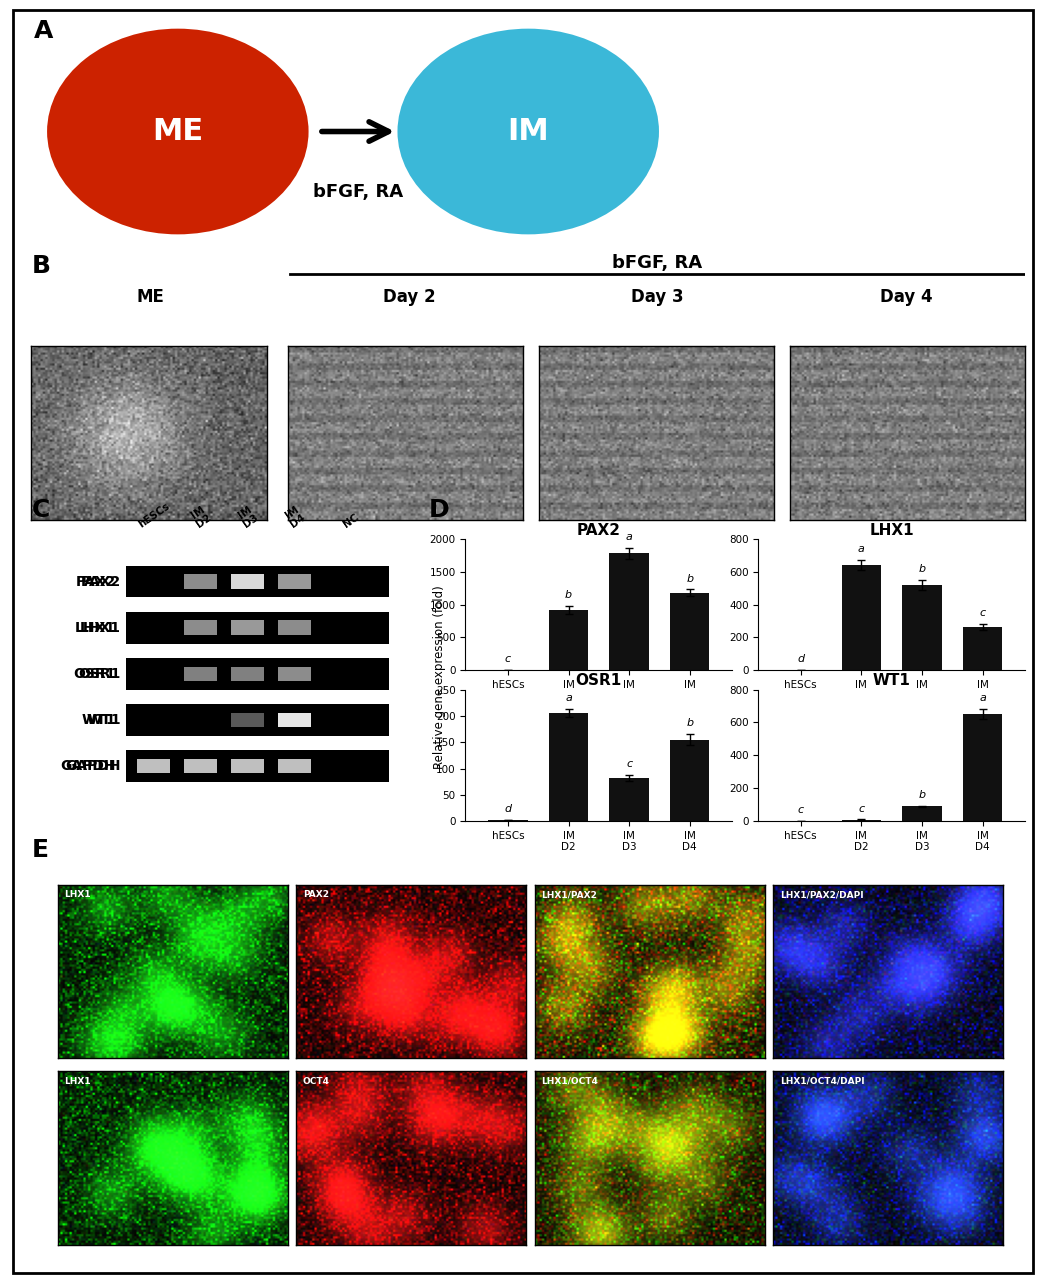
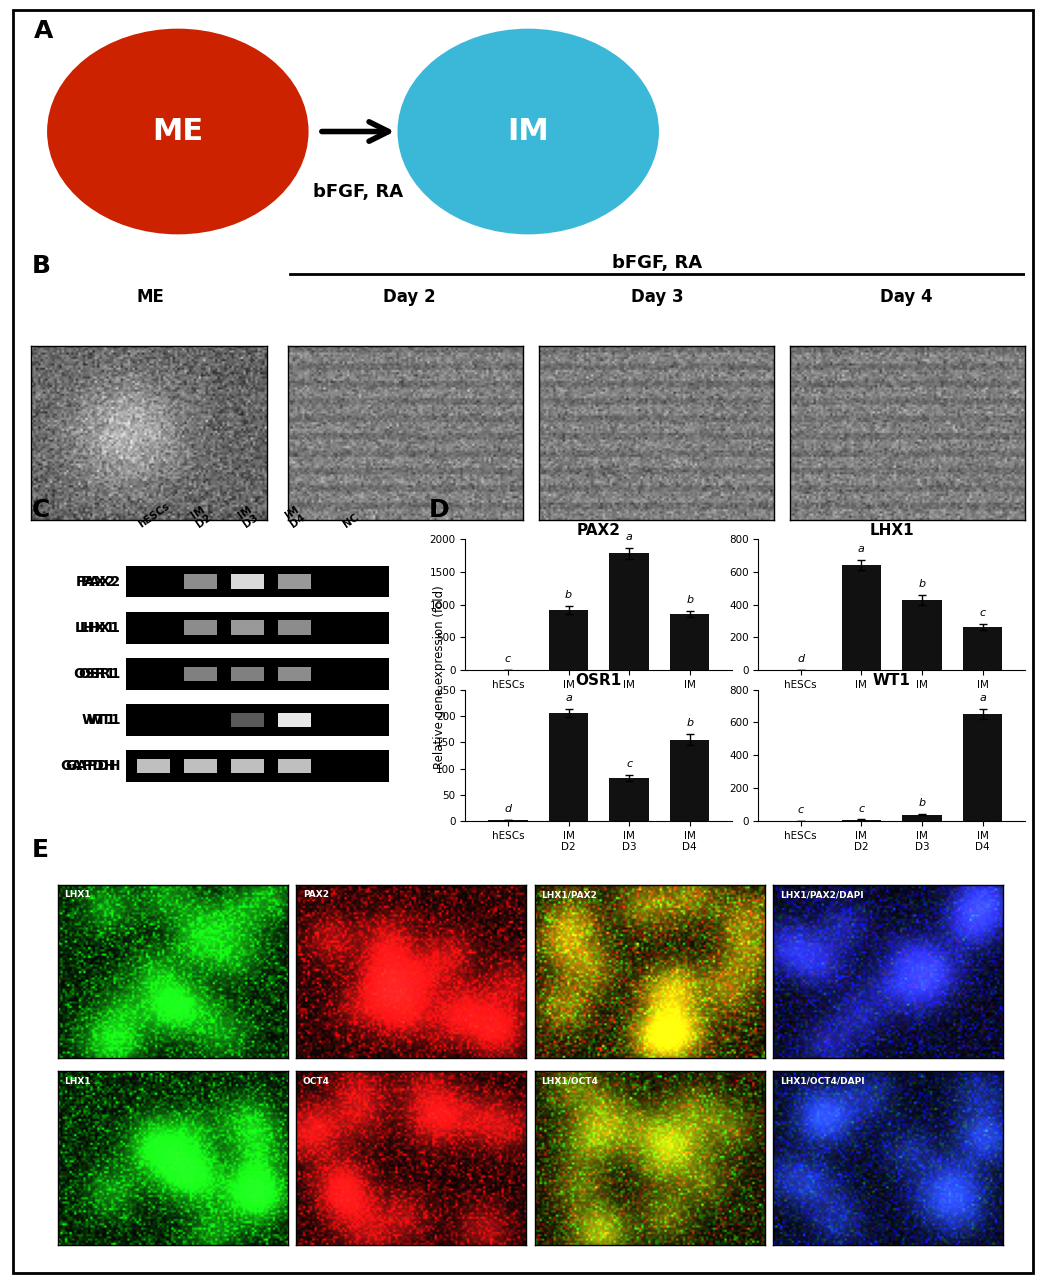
PAX2/IM D4: 1180 -> 860
LHX1/IM D3: 520 -> 430
WT1/IM D3: 90 -> 40
